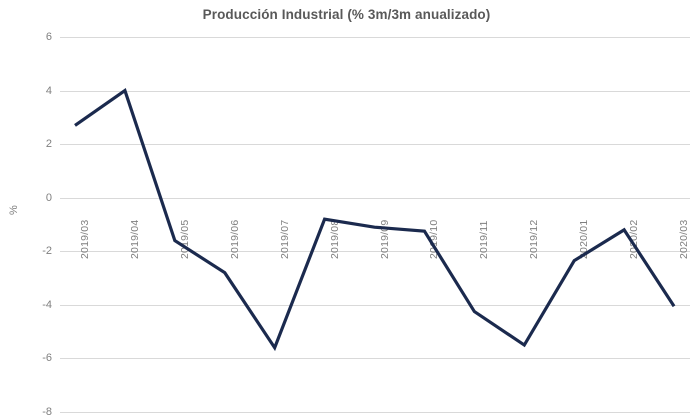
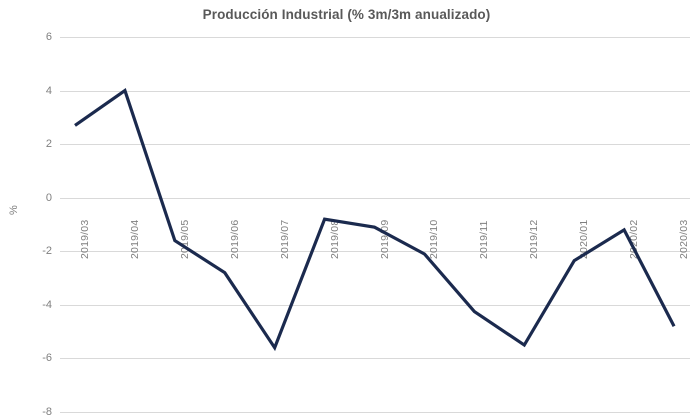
2019/10: -1.2 -> -2.1
2020/03: -4.0 -> -4.8
